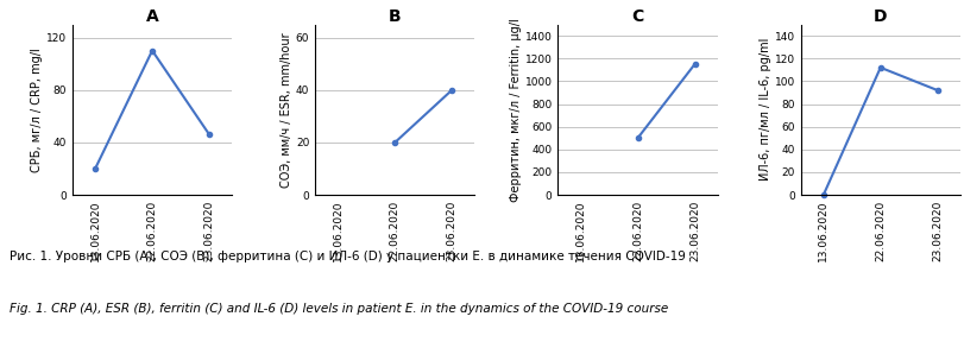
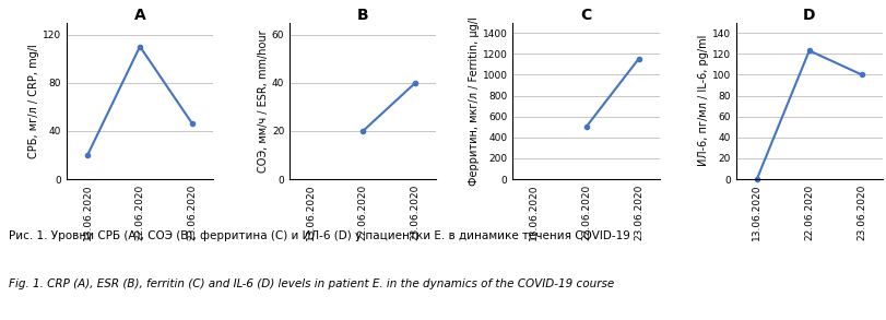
D/22.06.2020: 112 -> 123
D/23.06.2020: 92 -> 100
